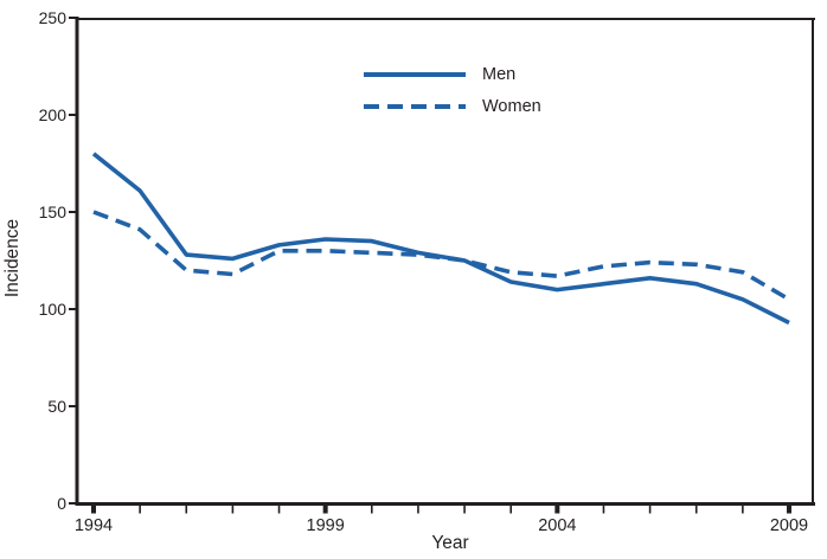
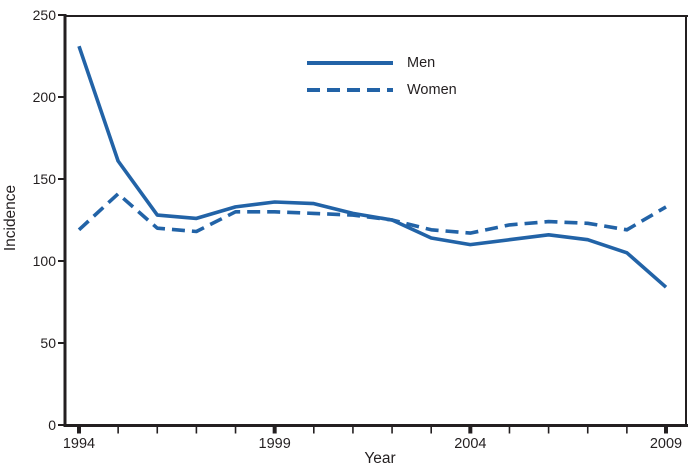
Men/1994: 180 -> 231
Women/1994: 150 -> 119
Men/2009: 93 -> 84
Women/2009: 105 -> 133
